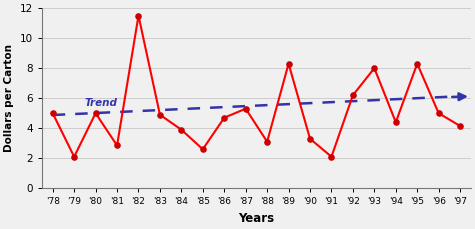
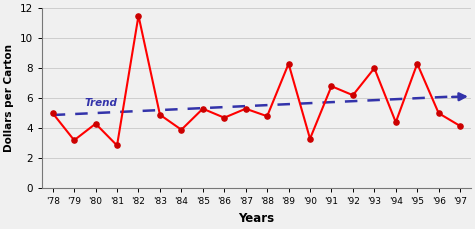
'79: 2.1 -> 3.2
'80: 5.0 -> 4.3
'85: 2.6 -> 5.3
'88: 3.1 -> 4.8
'91: 2.1 -> 6.8
